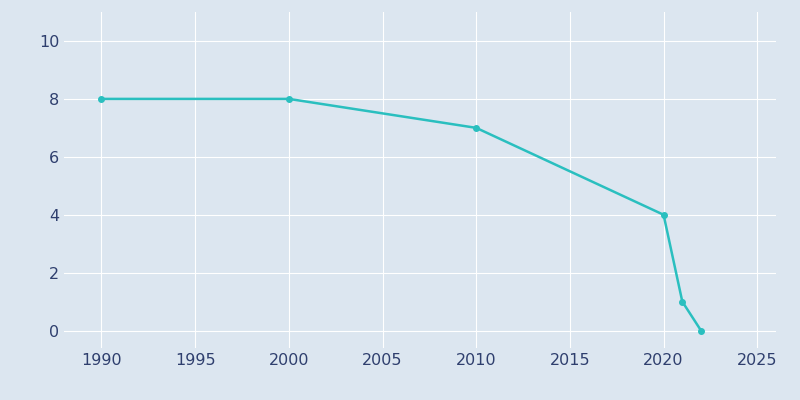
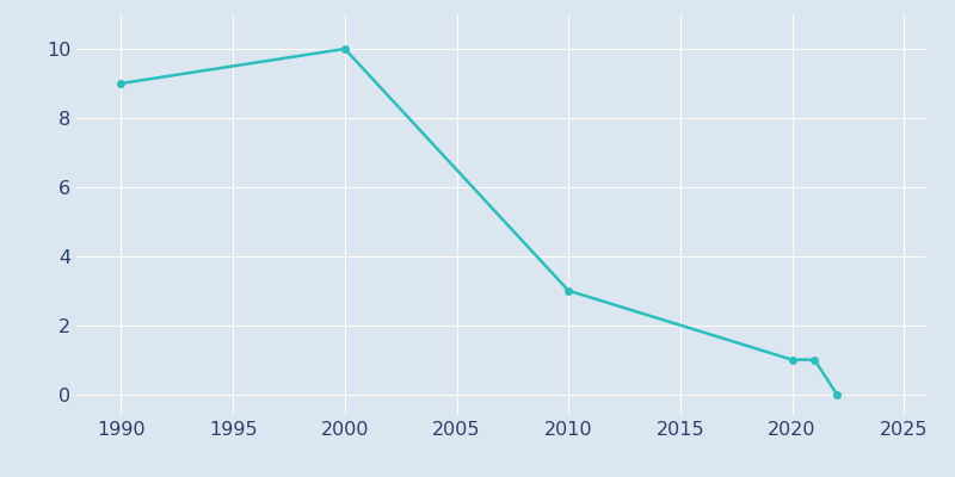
1990: 8 -> 9
2000: 8 -> 10
2010: 7 -> 3
2020: 4 -> 1
